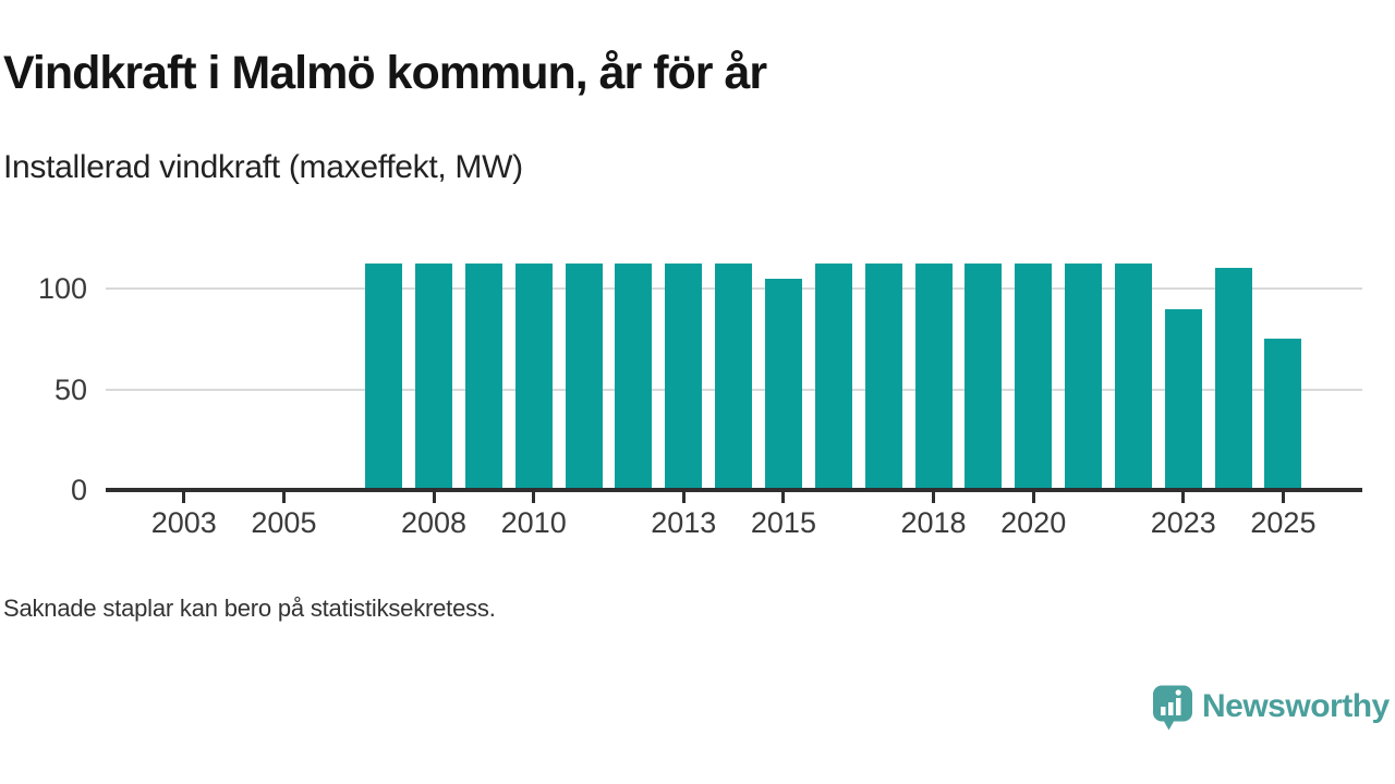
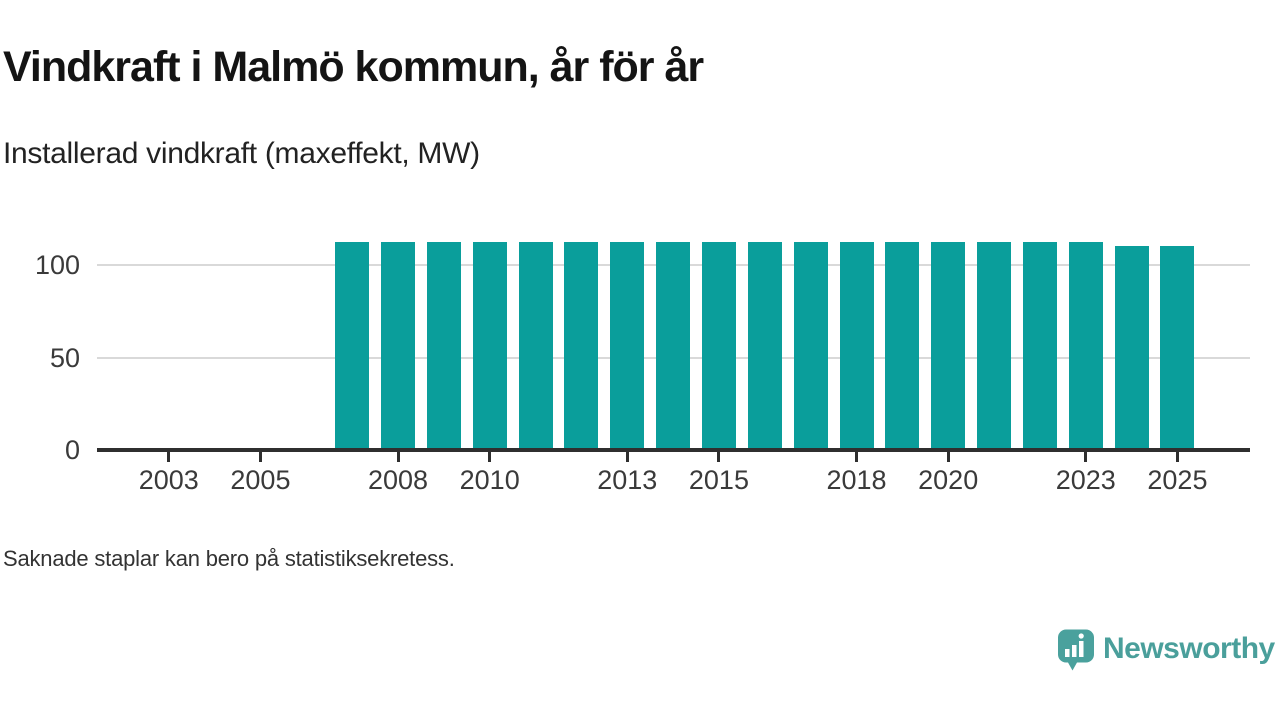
2015: 105 -> 113
2023: 90 -> 113
2025: 75 -> 110
